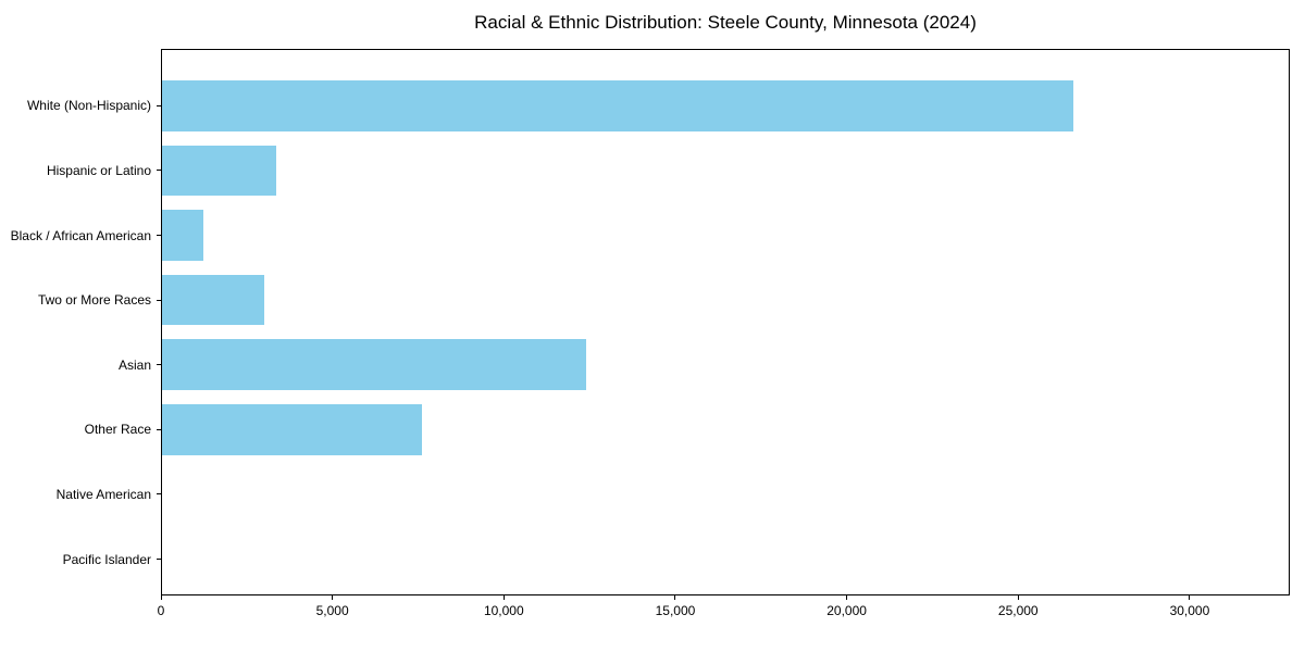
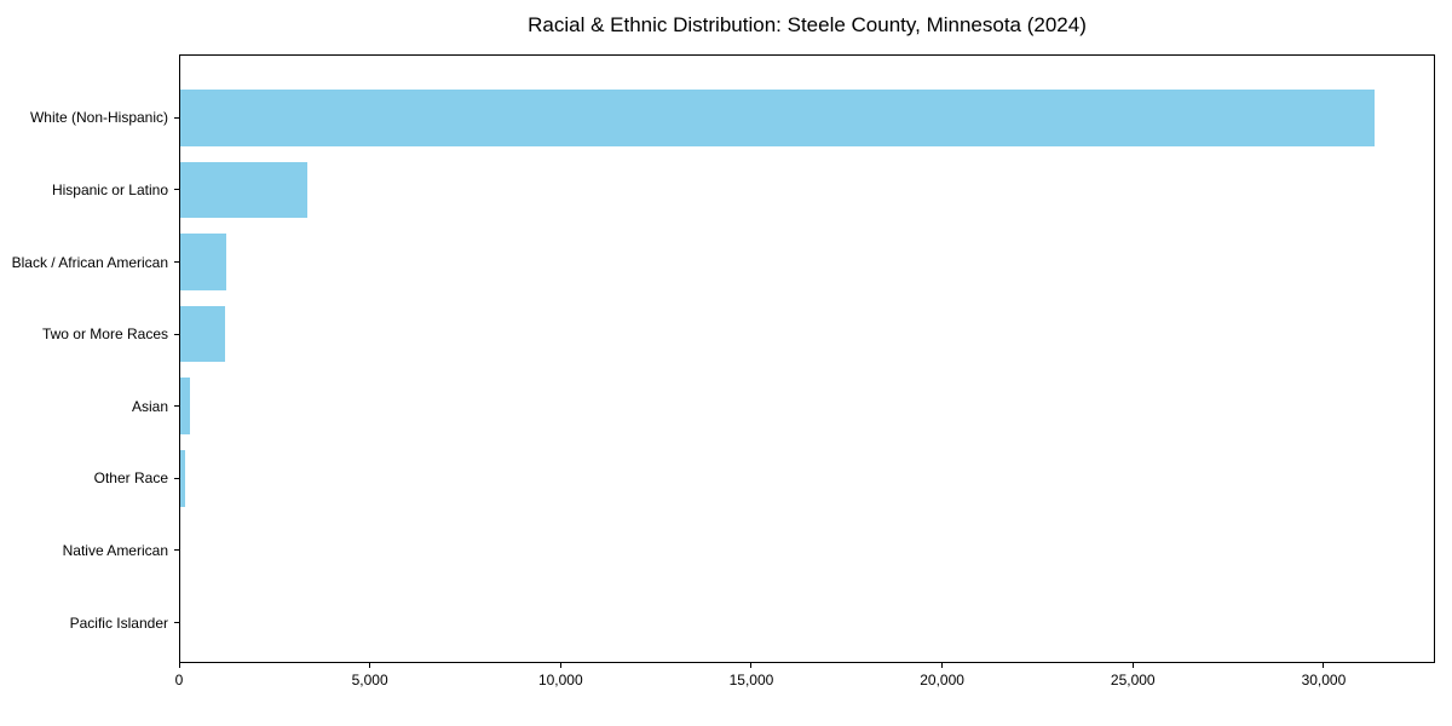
White (Non-Hispanic): 26600 -> 31400
Two or More Races: 3000 -> 1200
Asian: 12400 -> 300
Other Race: 7600 -> 200
